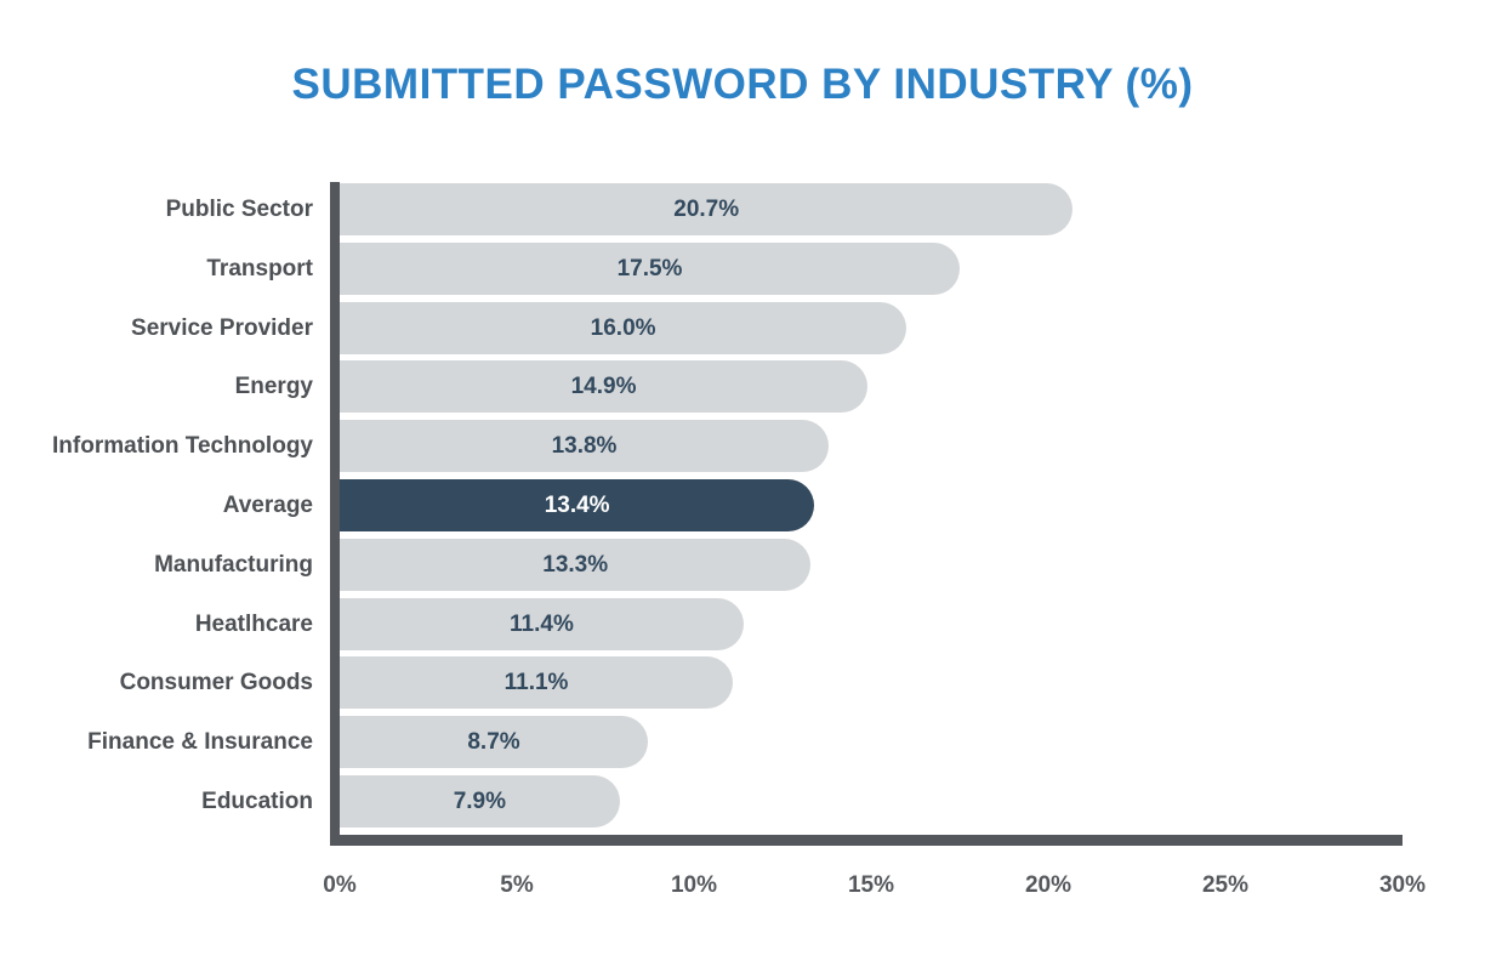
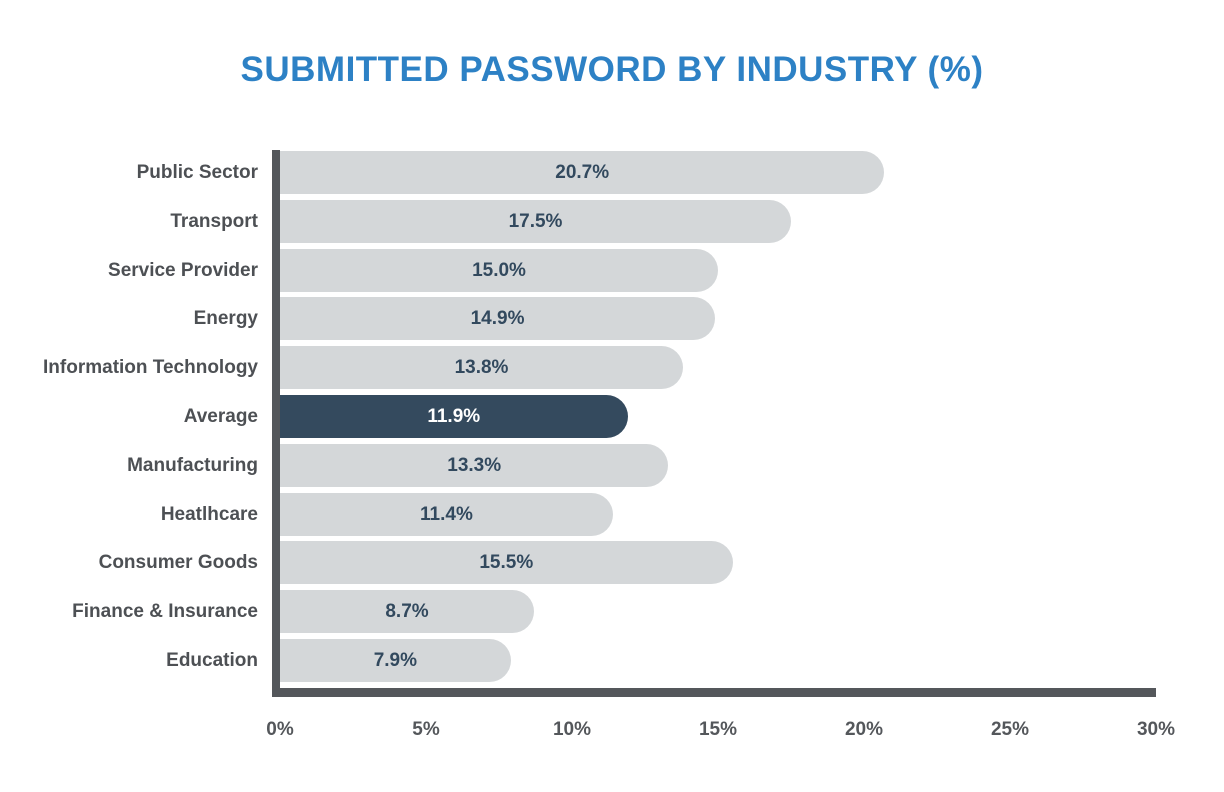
Service Provider: 16.0% -> 15.0%
Average: 13.4% -> 11.9%
Consumer Goods: 11.1% -> 15.5%
